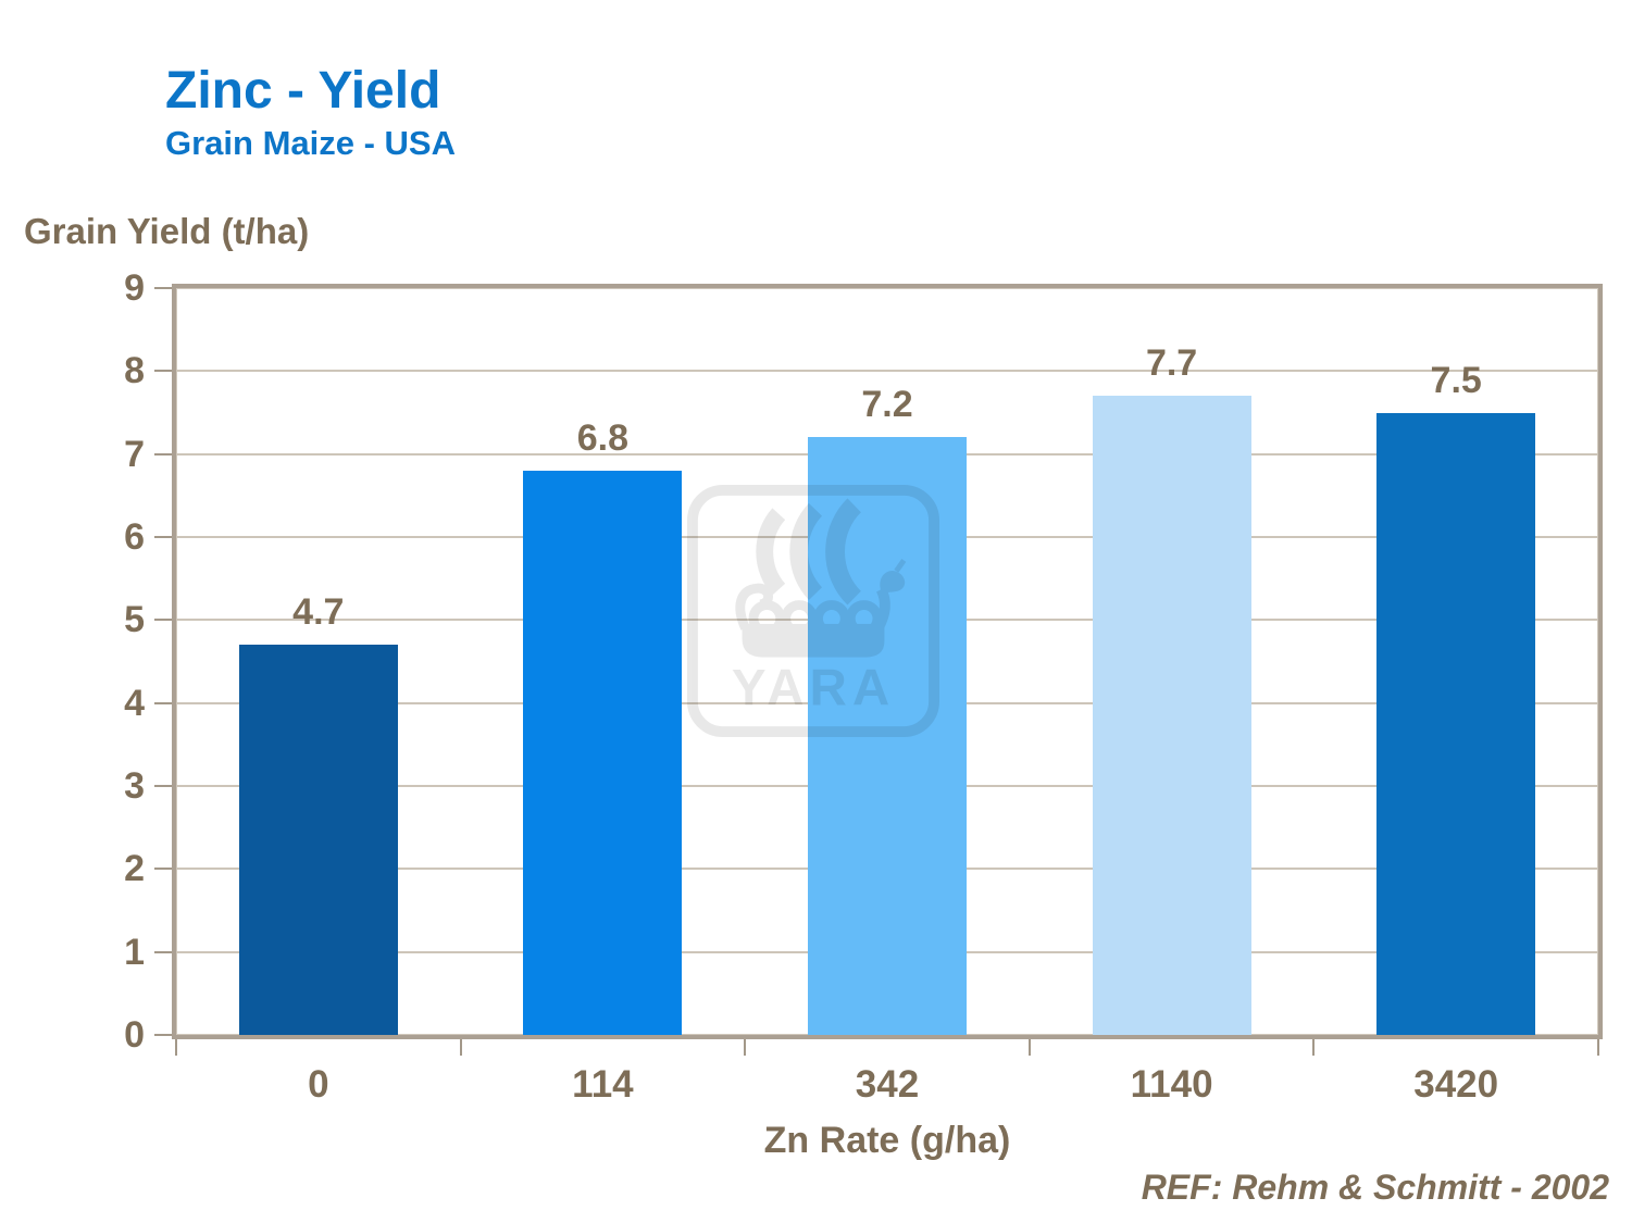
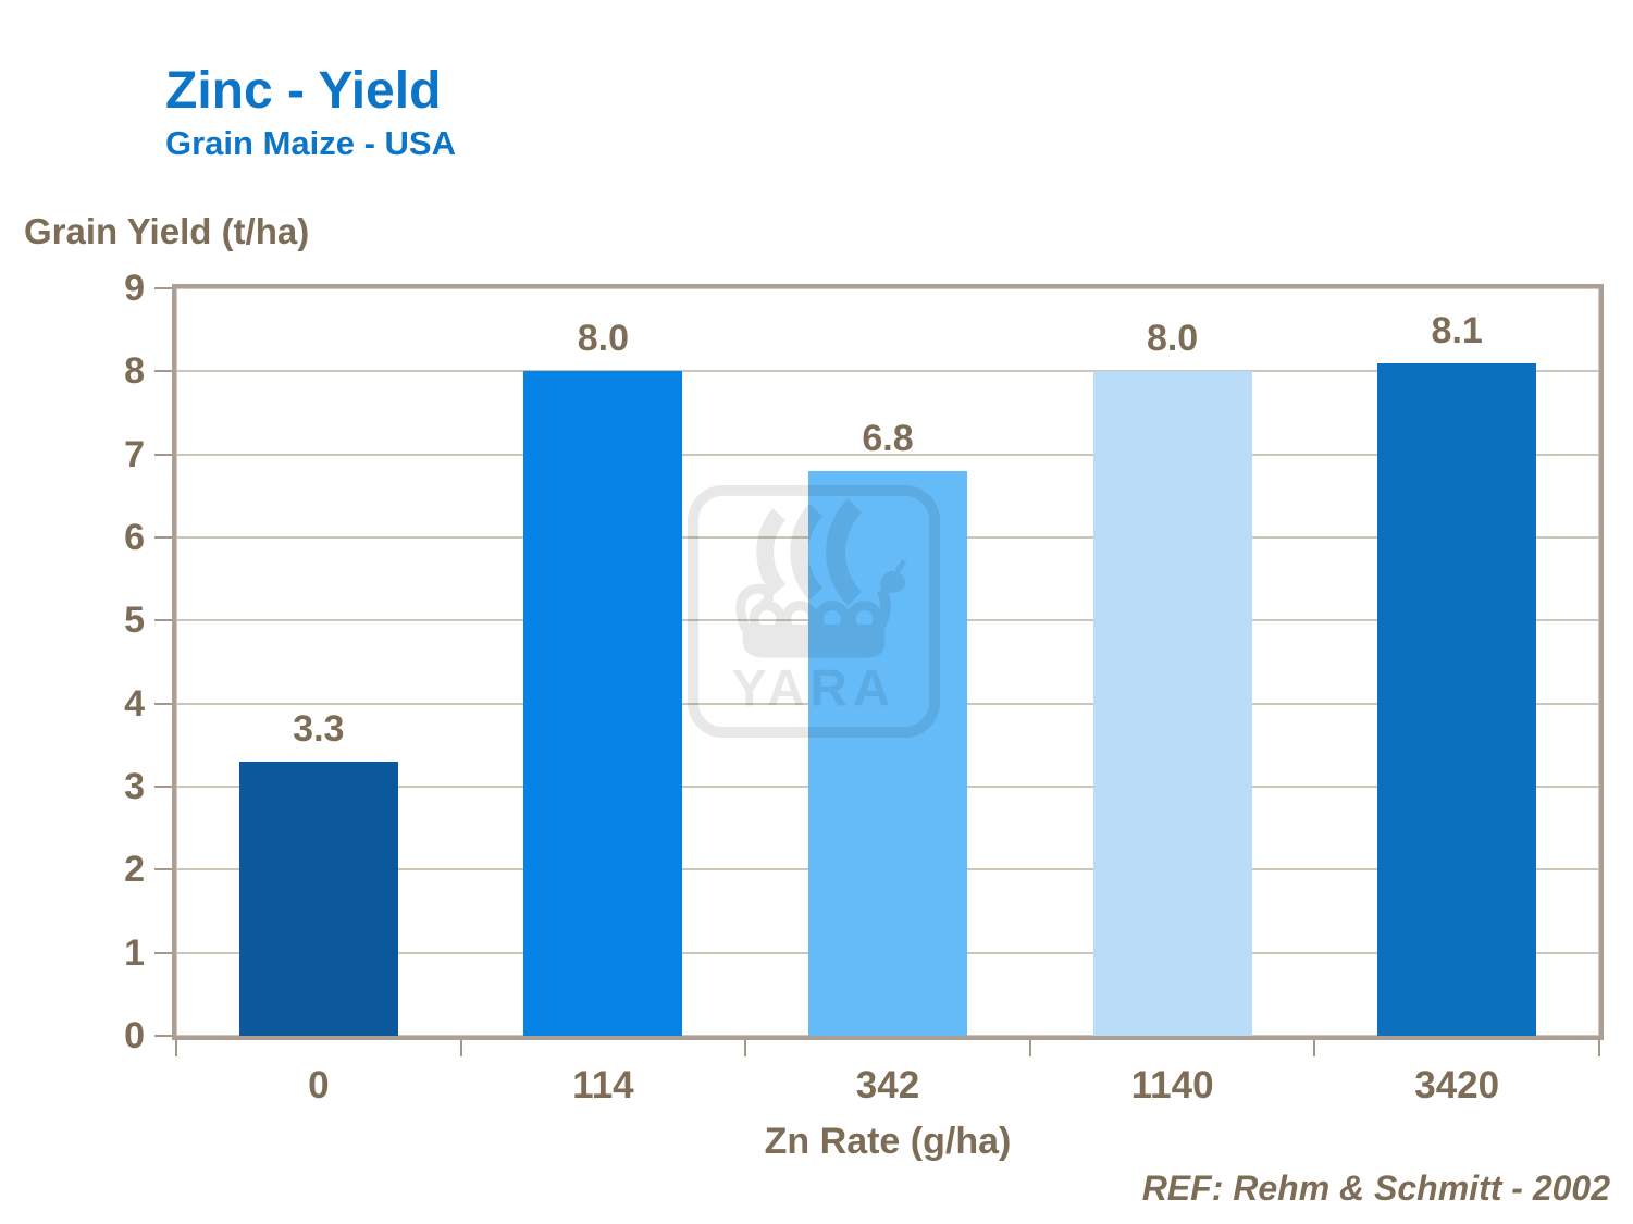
0: 4.7 -> 3.3
114: 6.8 -> 8.0
342: 7.2 -> 6.8
1140: 7.7 -> 8.0
3420: 7.5 -> 8.1
